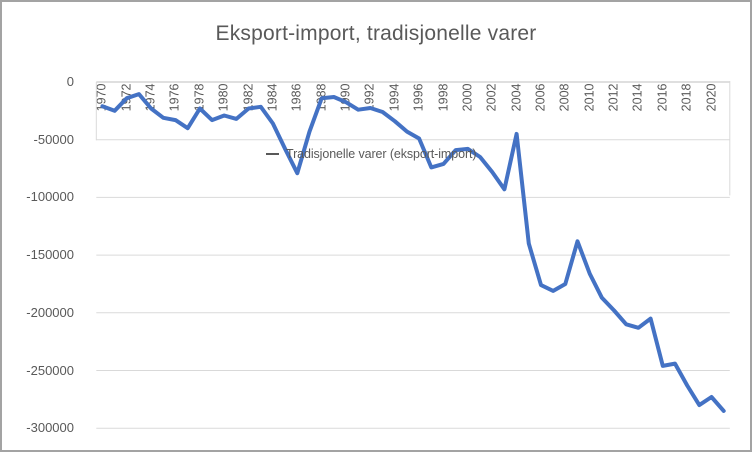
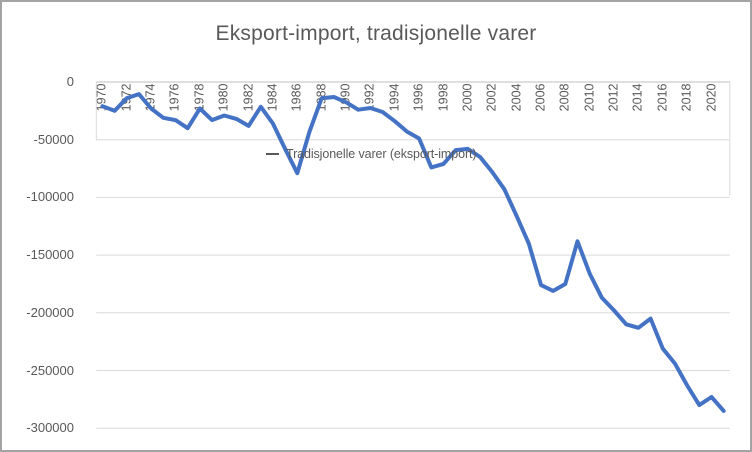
1982: -23000 -> -38000
2004: -45000 -> -116000
2016: -246000 -> -231000
